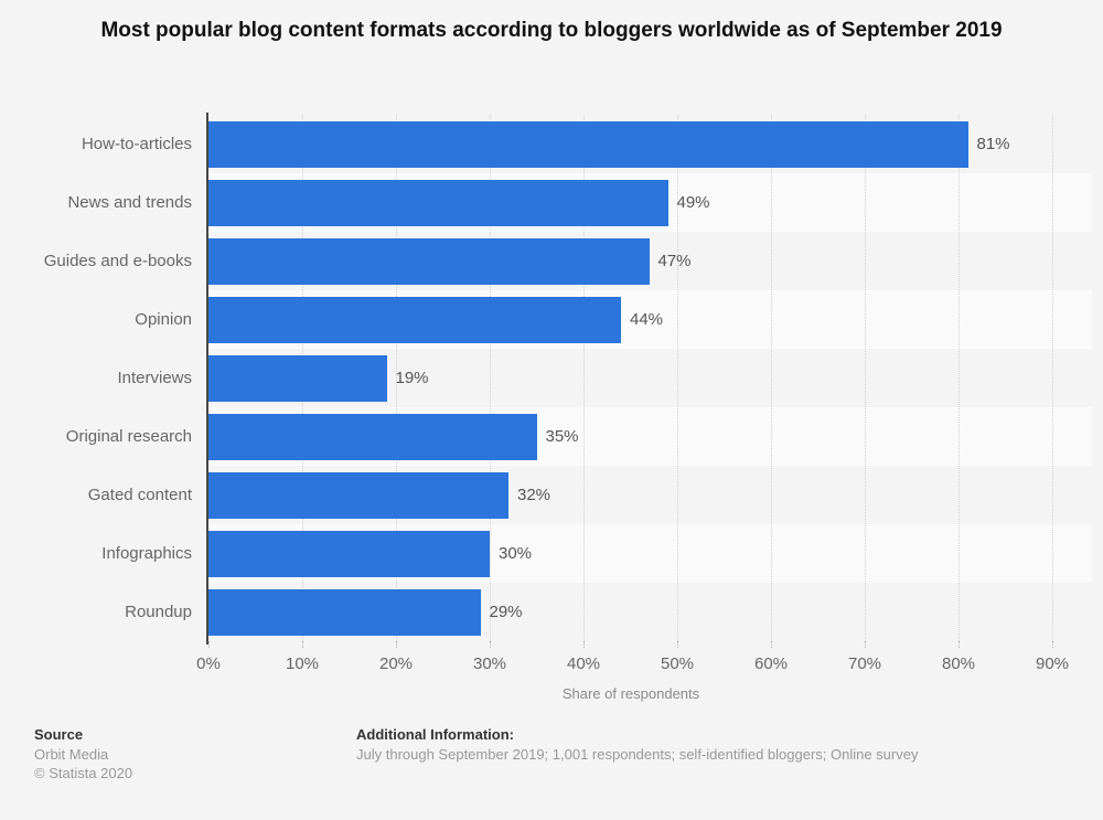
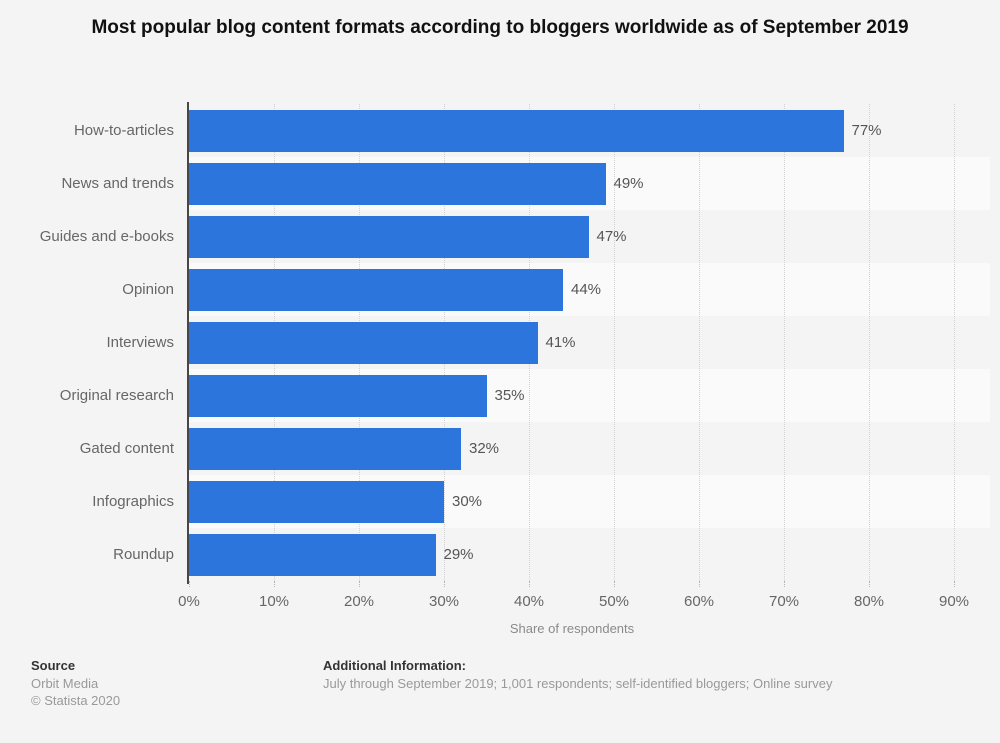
How-to-articles: 81% -> 77%
Interviews: 19% -> 41%
